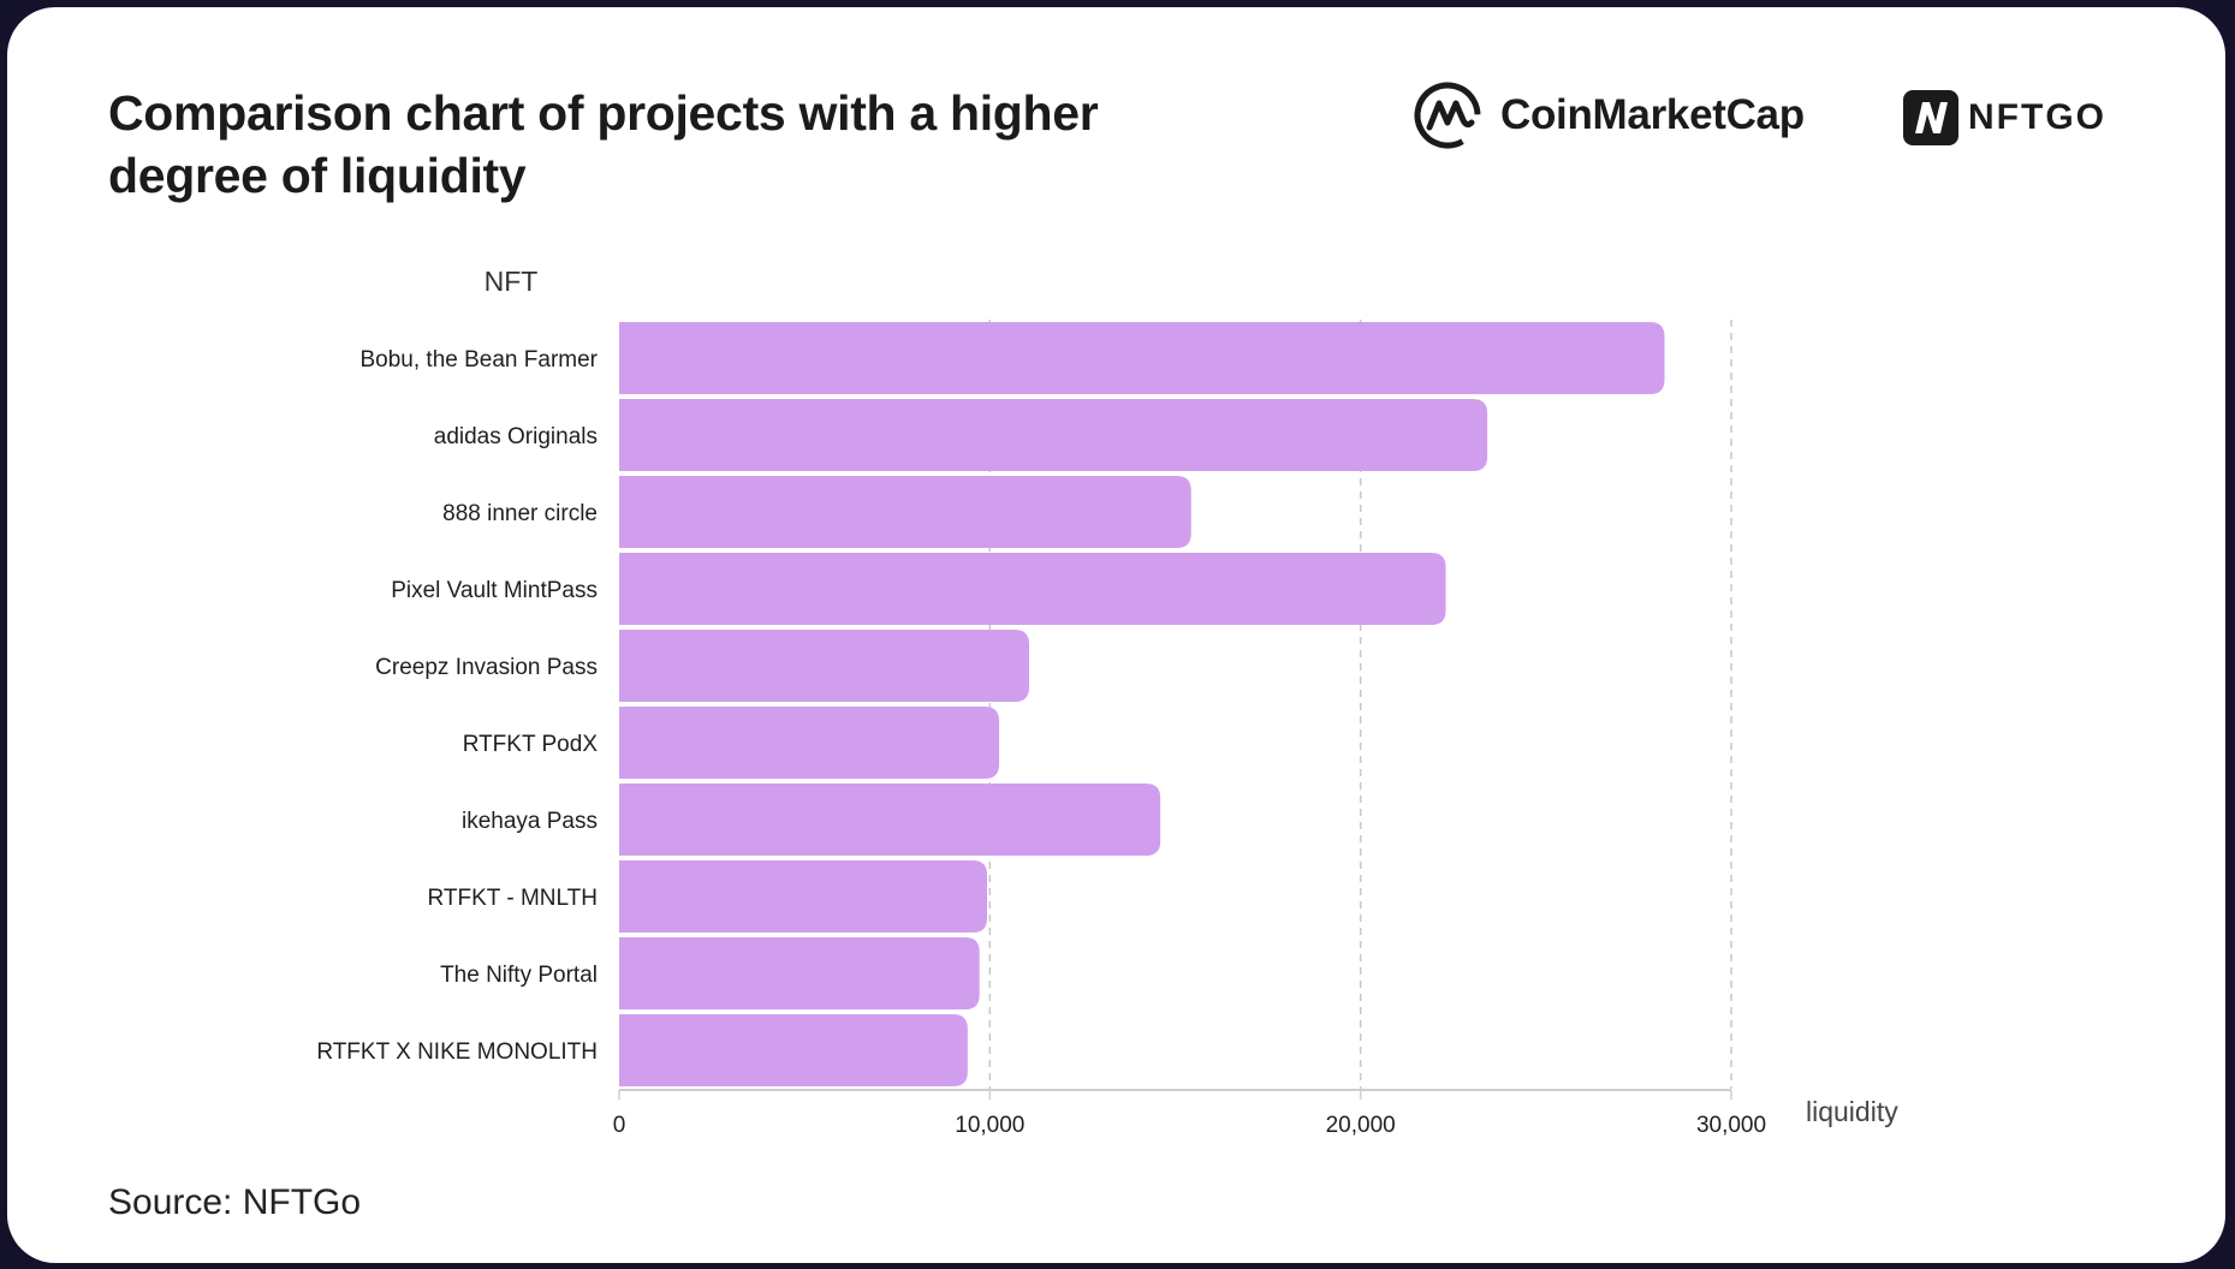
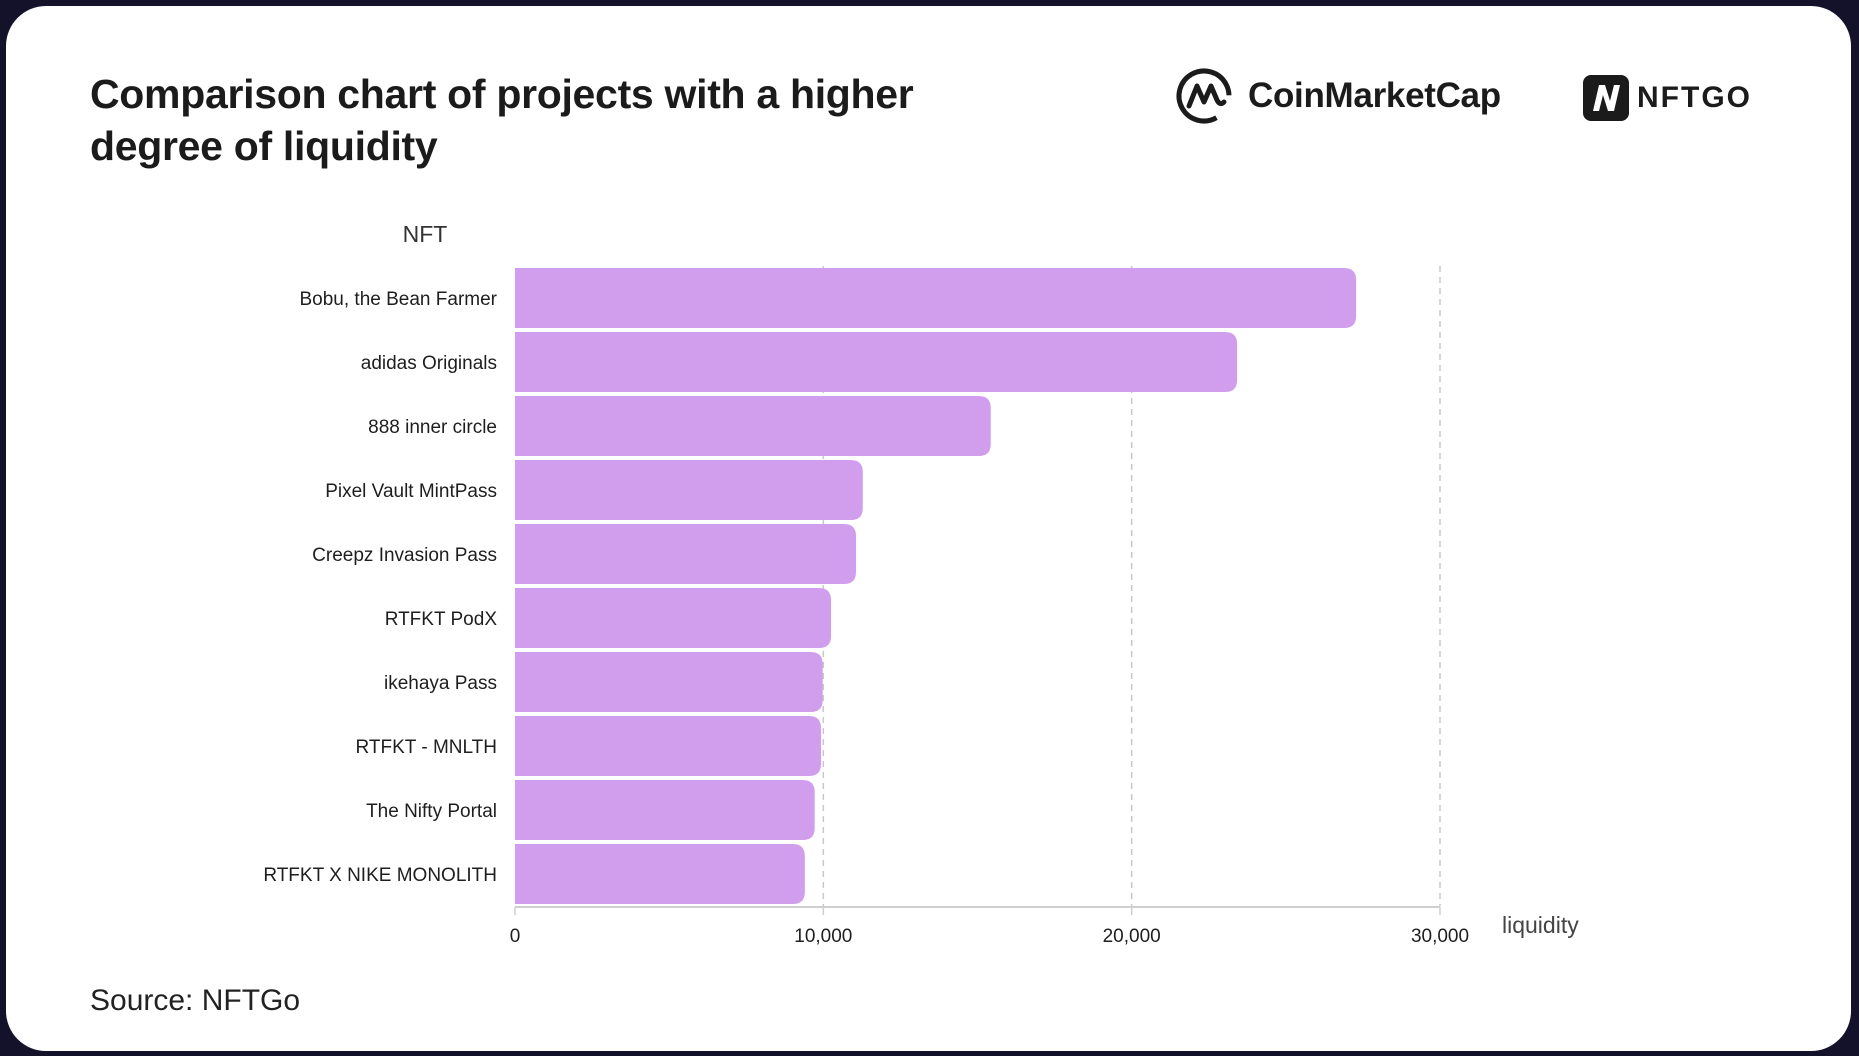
Bobu, the Bean Farmer: 28200 -> 27300
Pixel Vault MintPass: 22300 -> 11300
ikehaya Pass: 14600 -> 10000
